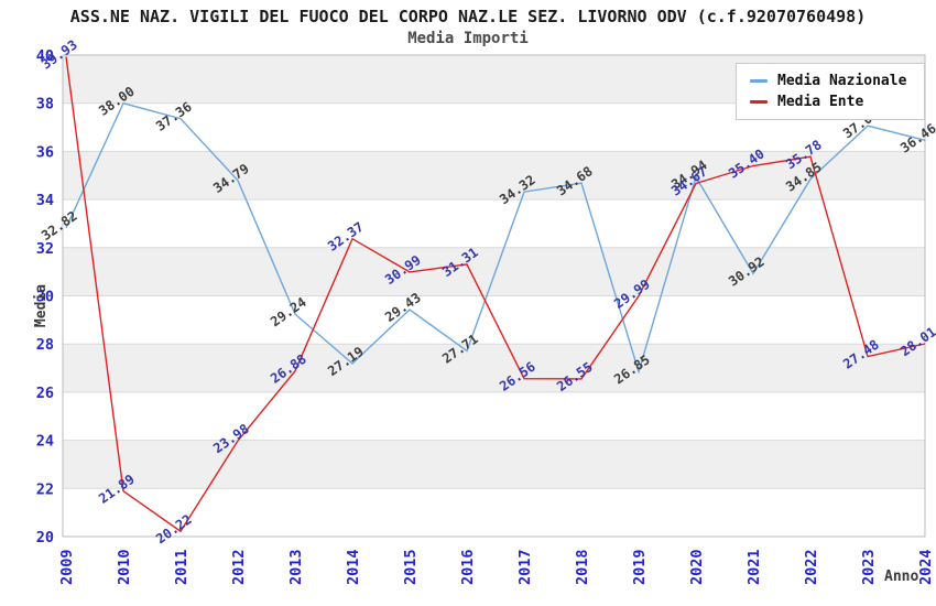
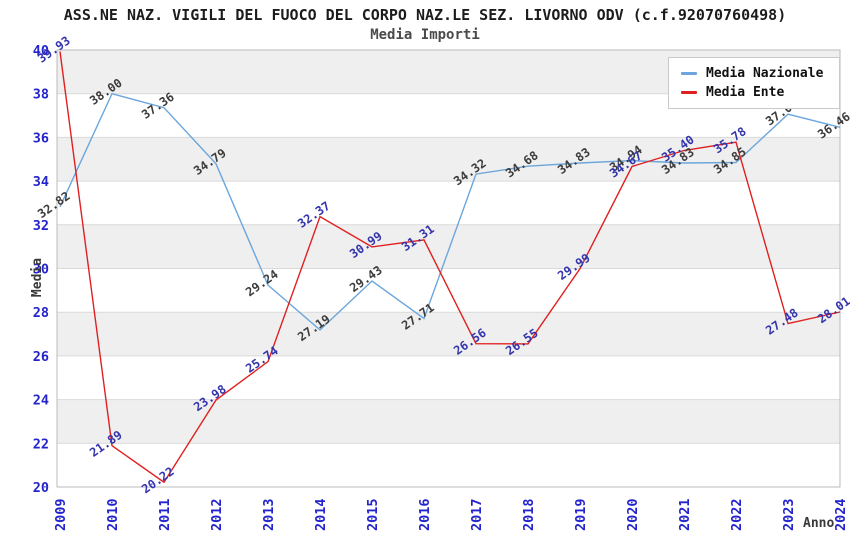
Media Ente/2013: 26.88 -> 25.74
Media Nazionale/2019: 26.85 -> 34.83
Media Nazionale/2021: 30.92 -> 34.83
